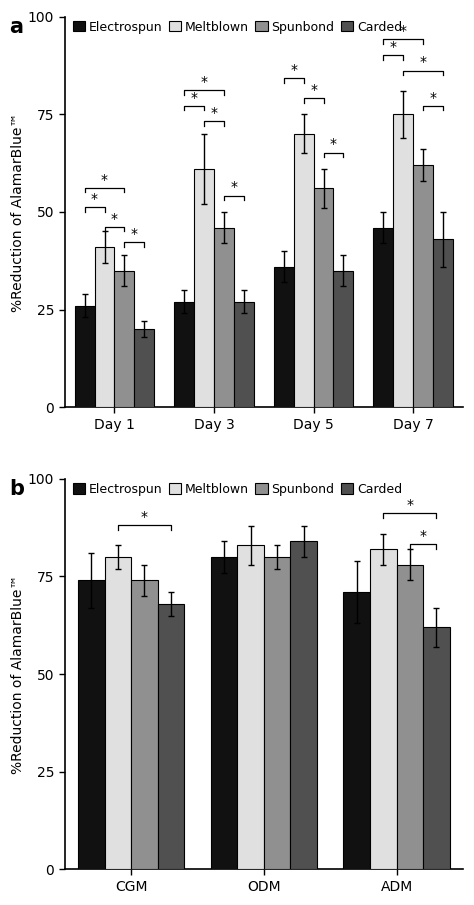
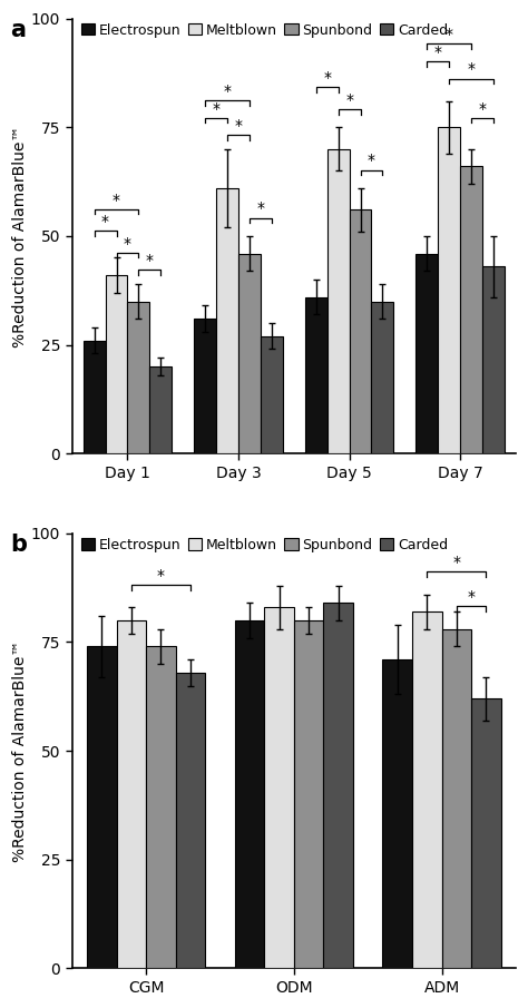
Electrospun/Day 3: 27 -> 31
Spunbond/Day 7: 62 -> 66
